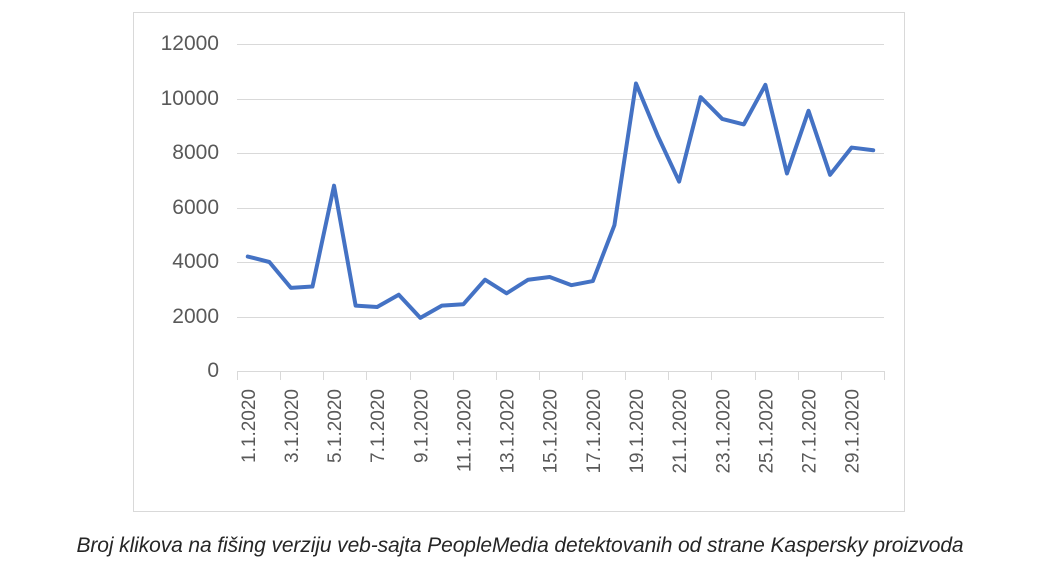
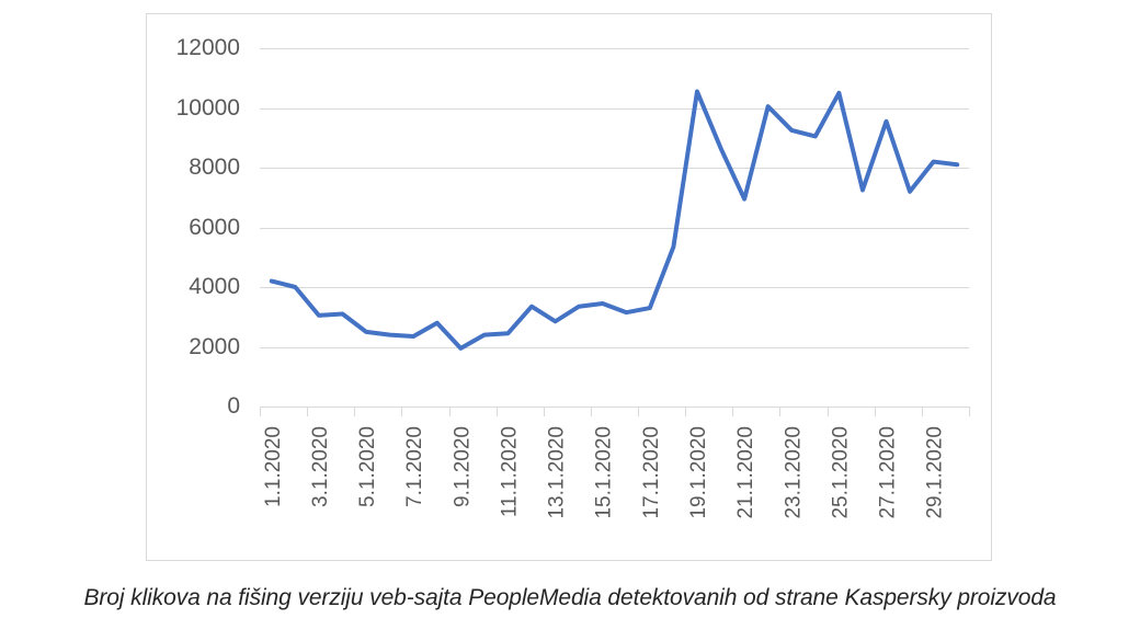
5.1.2020: 6800 -> 2500
